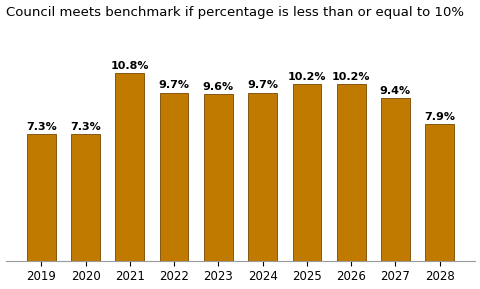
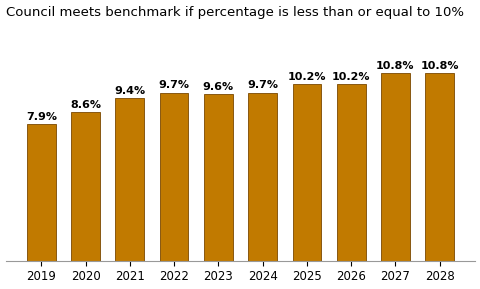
2019: 7.3% -> 7.9%
2020: 7.3% -> 8.6%
2021: 10.8% -> 9.4%
2027: 9.4% -> 10.8%
2028: 7.9% -> 10.8%
